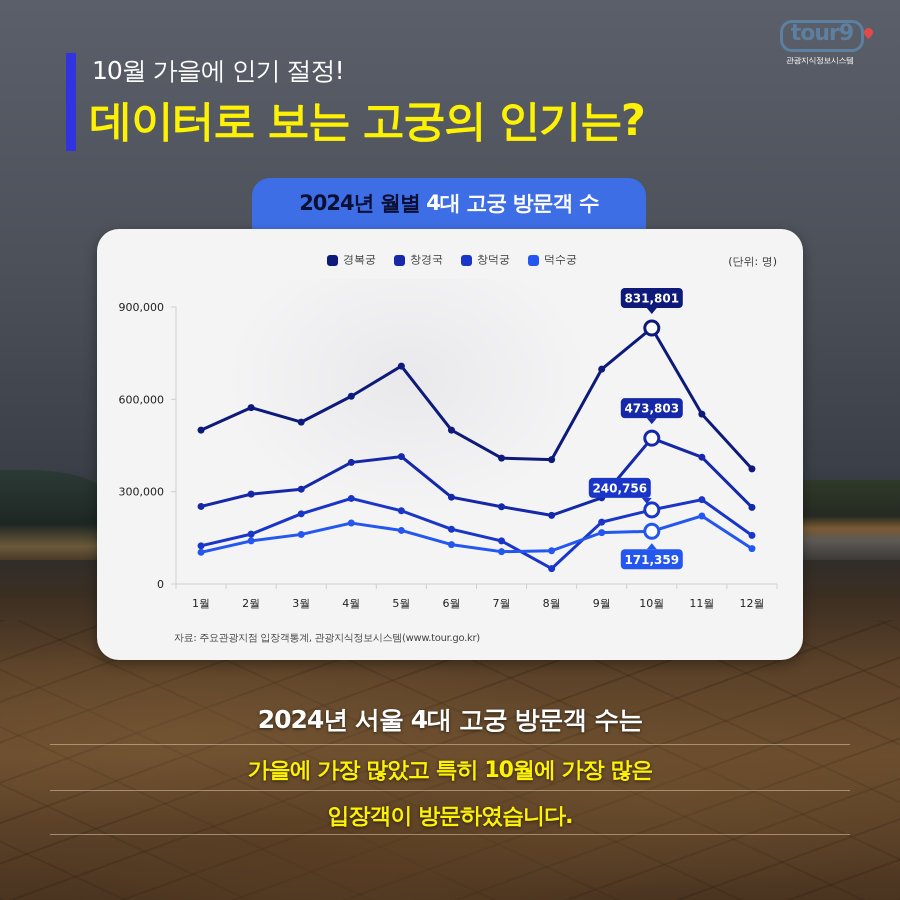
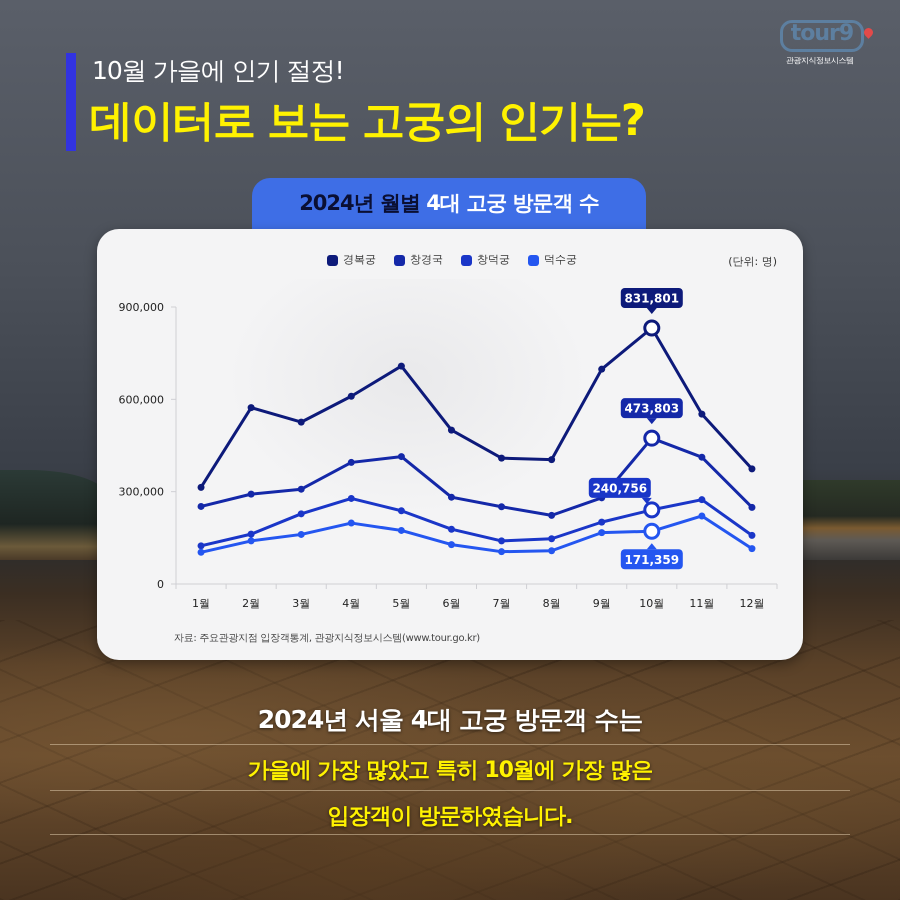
경복궁/1월: 500000 -> 310000
창덕궁/8월: 50000 -> 150000
